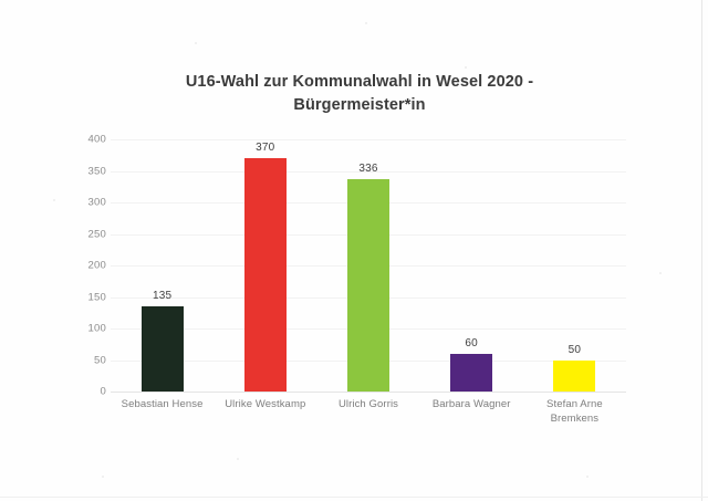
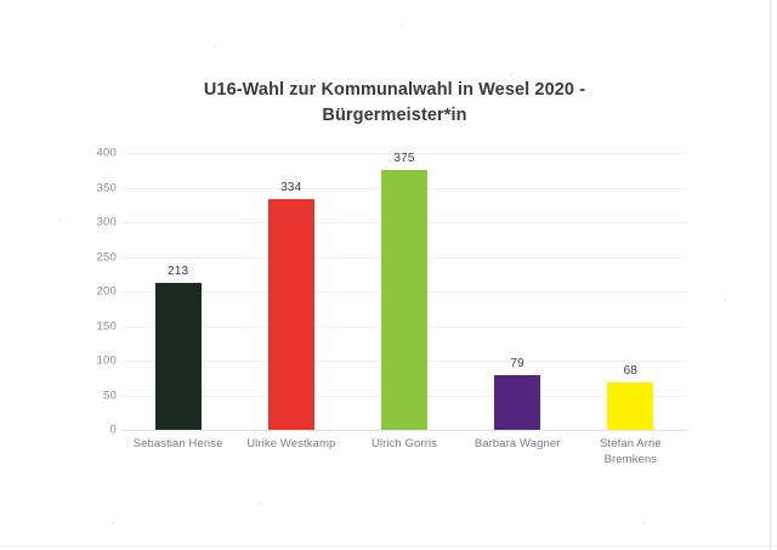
Sebastian Hense: 135 -> 213
Ulrike Westkamp: 370 -> 334
Ulrich Gorris: 336 -> 375
Barbara Wagner: 60 -> 79
Stefan Arne Bremkens: 50 -> 68
